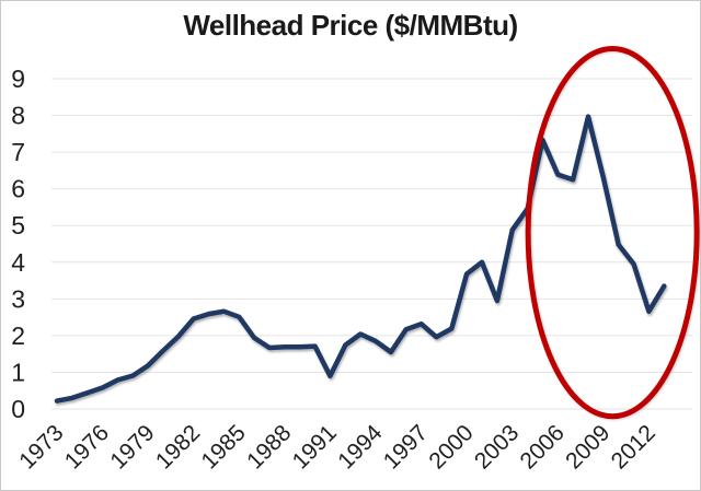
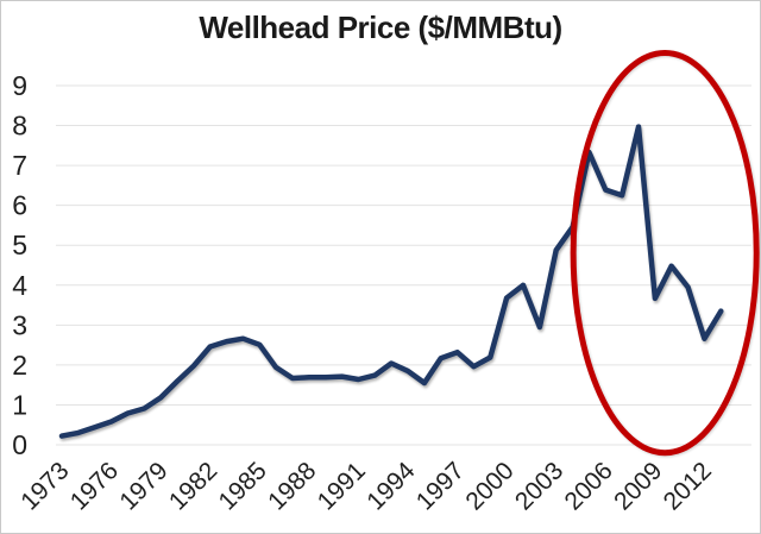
1991: 0.9 -> 1.6
2009: 6.3 -> 3.7
